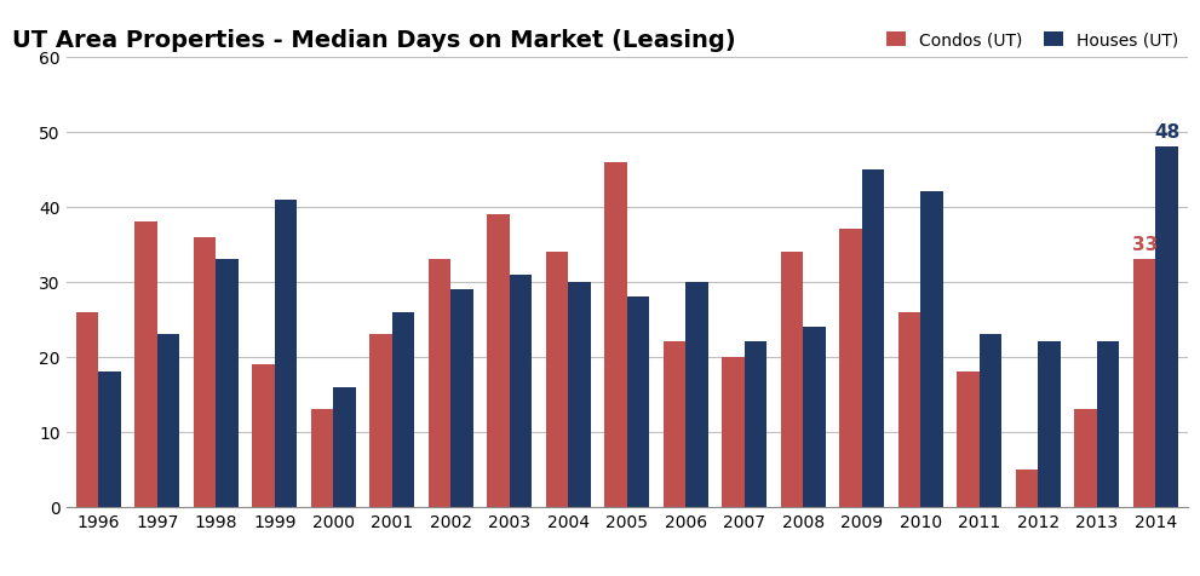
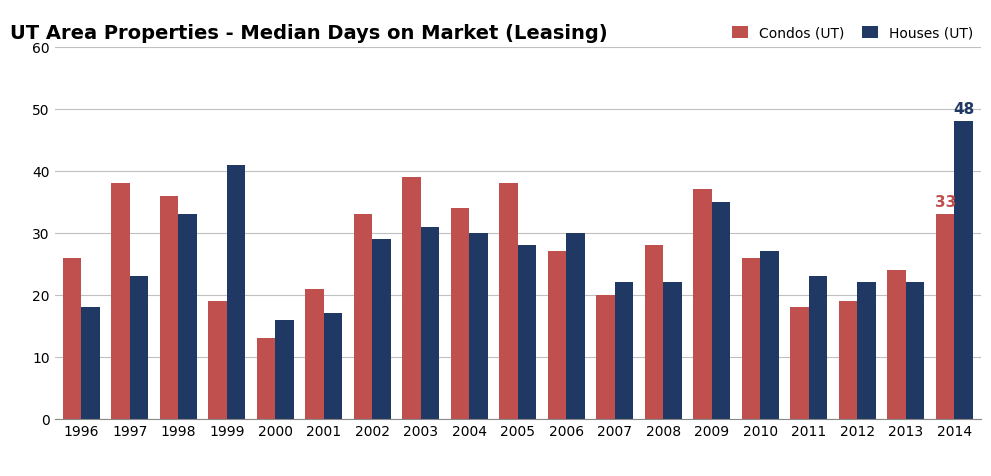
Condos (UT)/2001: 23 -> 21
Houses (UT)/2001: 26 -> 17
Condos (UT)/2005: 46 -> 38
Condos (UT)/2006: 22 -> 27
Condos (UT)/2008: 34 -> 28
Houses (UT)/2008: 24 -> 22
Houses (UT)/2009: 45 -> 35
Houses (UT)/2010: 42 -> 27
Condos (UT)/2012: 5 -> 19
Condos (UT)/2013: 13 -> 24
